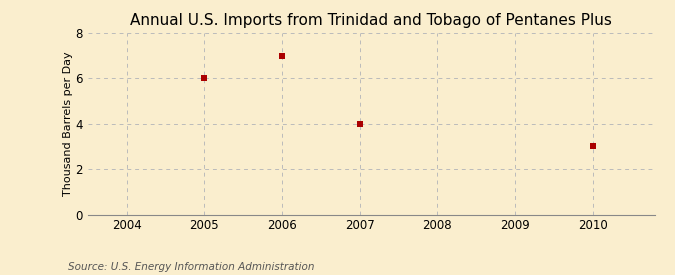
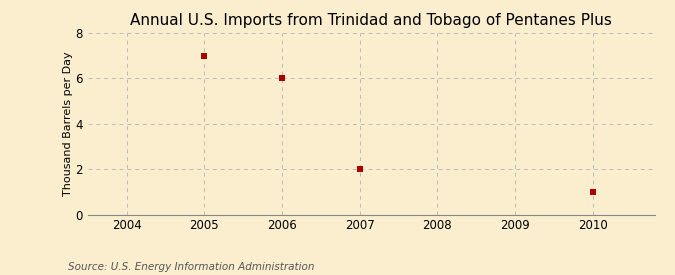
2005: 6 -> 7
2006: 7 -> 6
2007: 4 -> 2
2010: 3 -> 1
